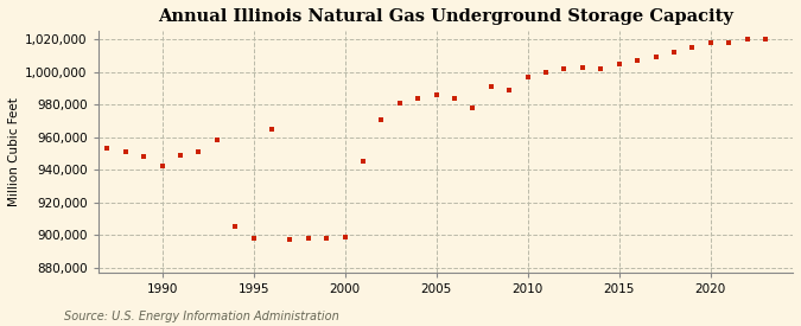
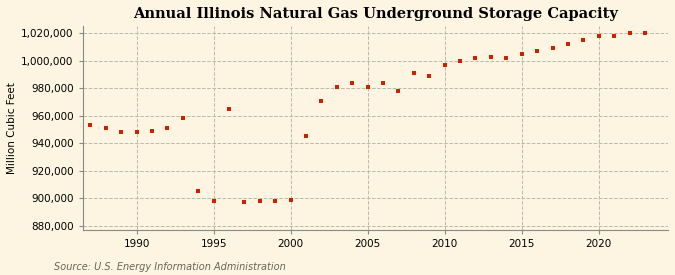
1990: 942,000 -> 948,000
2005: 986,000 -> 981,000
